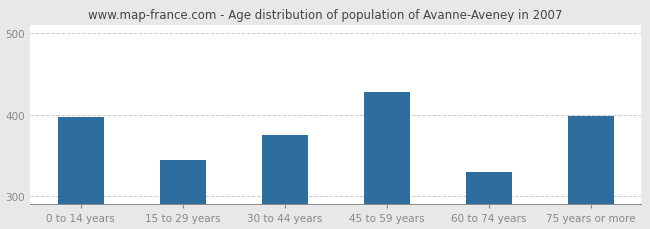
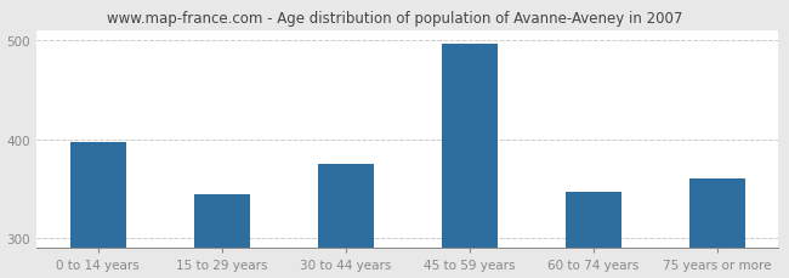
45 to 59 years: 428 -> 497
60 to 74 years: 330 -> 347
75 years or more: 398 -> 360
